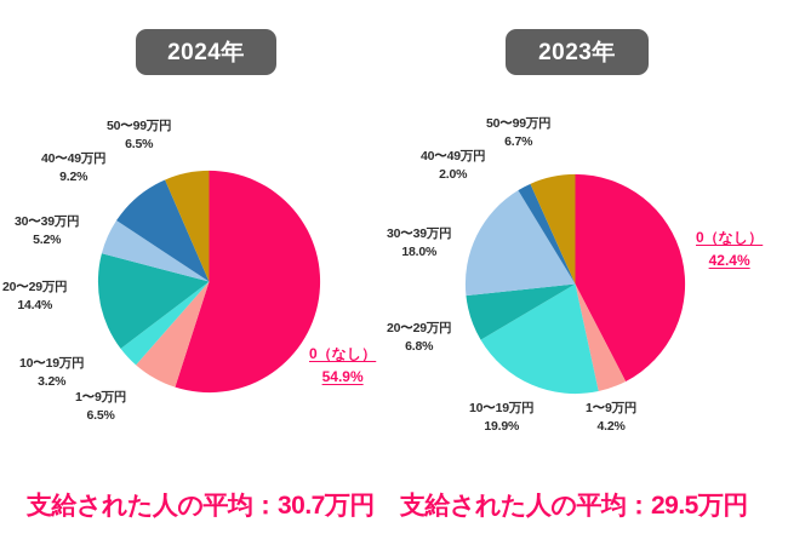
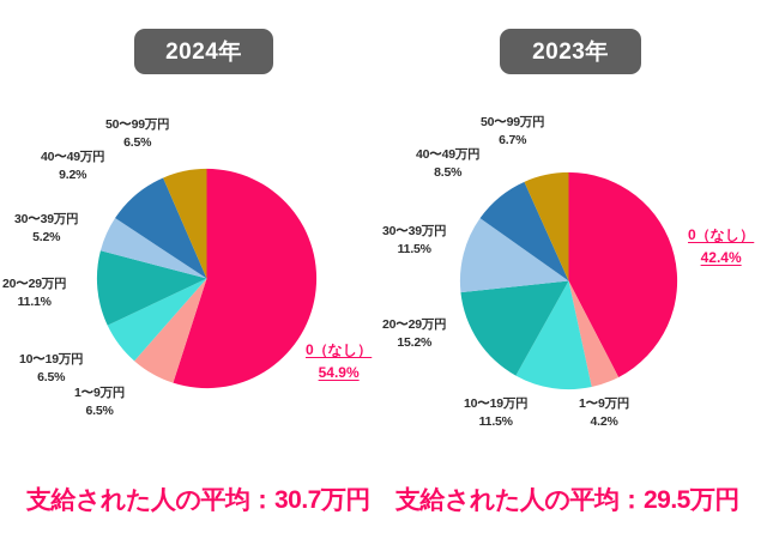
2024年/10〜19万円: 3.2% -> 6.5%
2024年/20〜29万円: 14.4% -> 11.1%
2023年/10〜19万円: 19.9% -> 11.5%
2023年/20〜29万円: 6.8% -> 15.2%
2023年/30〜39万円: 18.0% -> 11.5%
2023年/40〜49万円: 2.0% -> 8.5%
